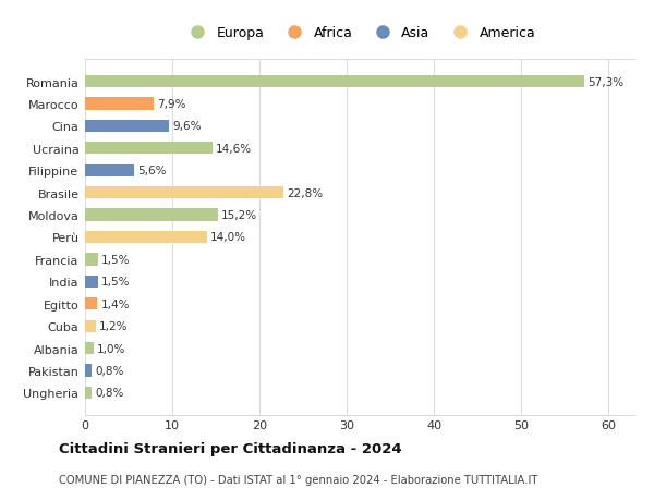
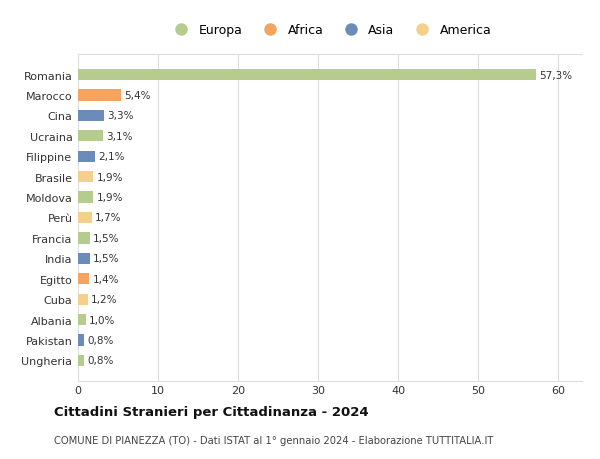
Marocco: 7,9% -> 5,4%
Cina: 9,6% -> 3,3%
Ucraina: 14,6% -> 3,1%
Filippine: 5,6% -> 2,1%
Brasile: 22,8% -> 1,9%
Moldova: 15,2% -> 1,9%
Perù: 14,0% -> 1,7%
